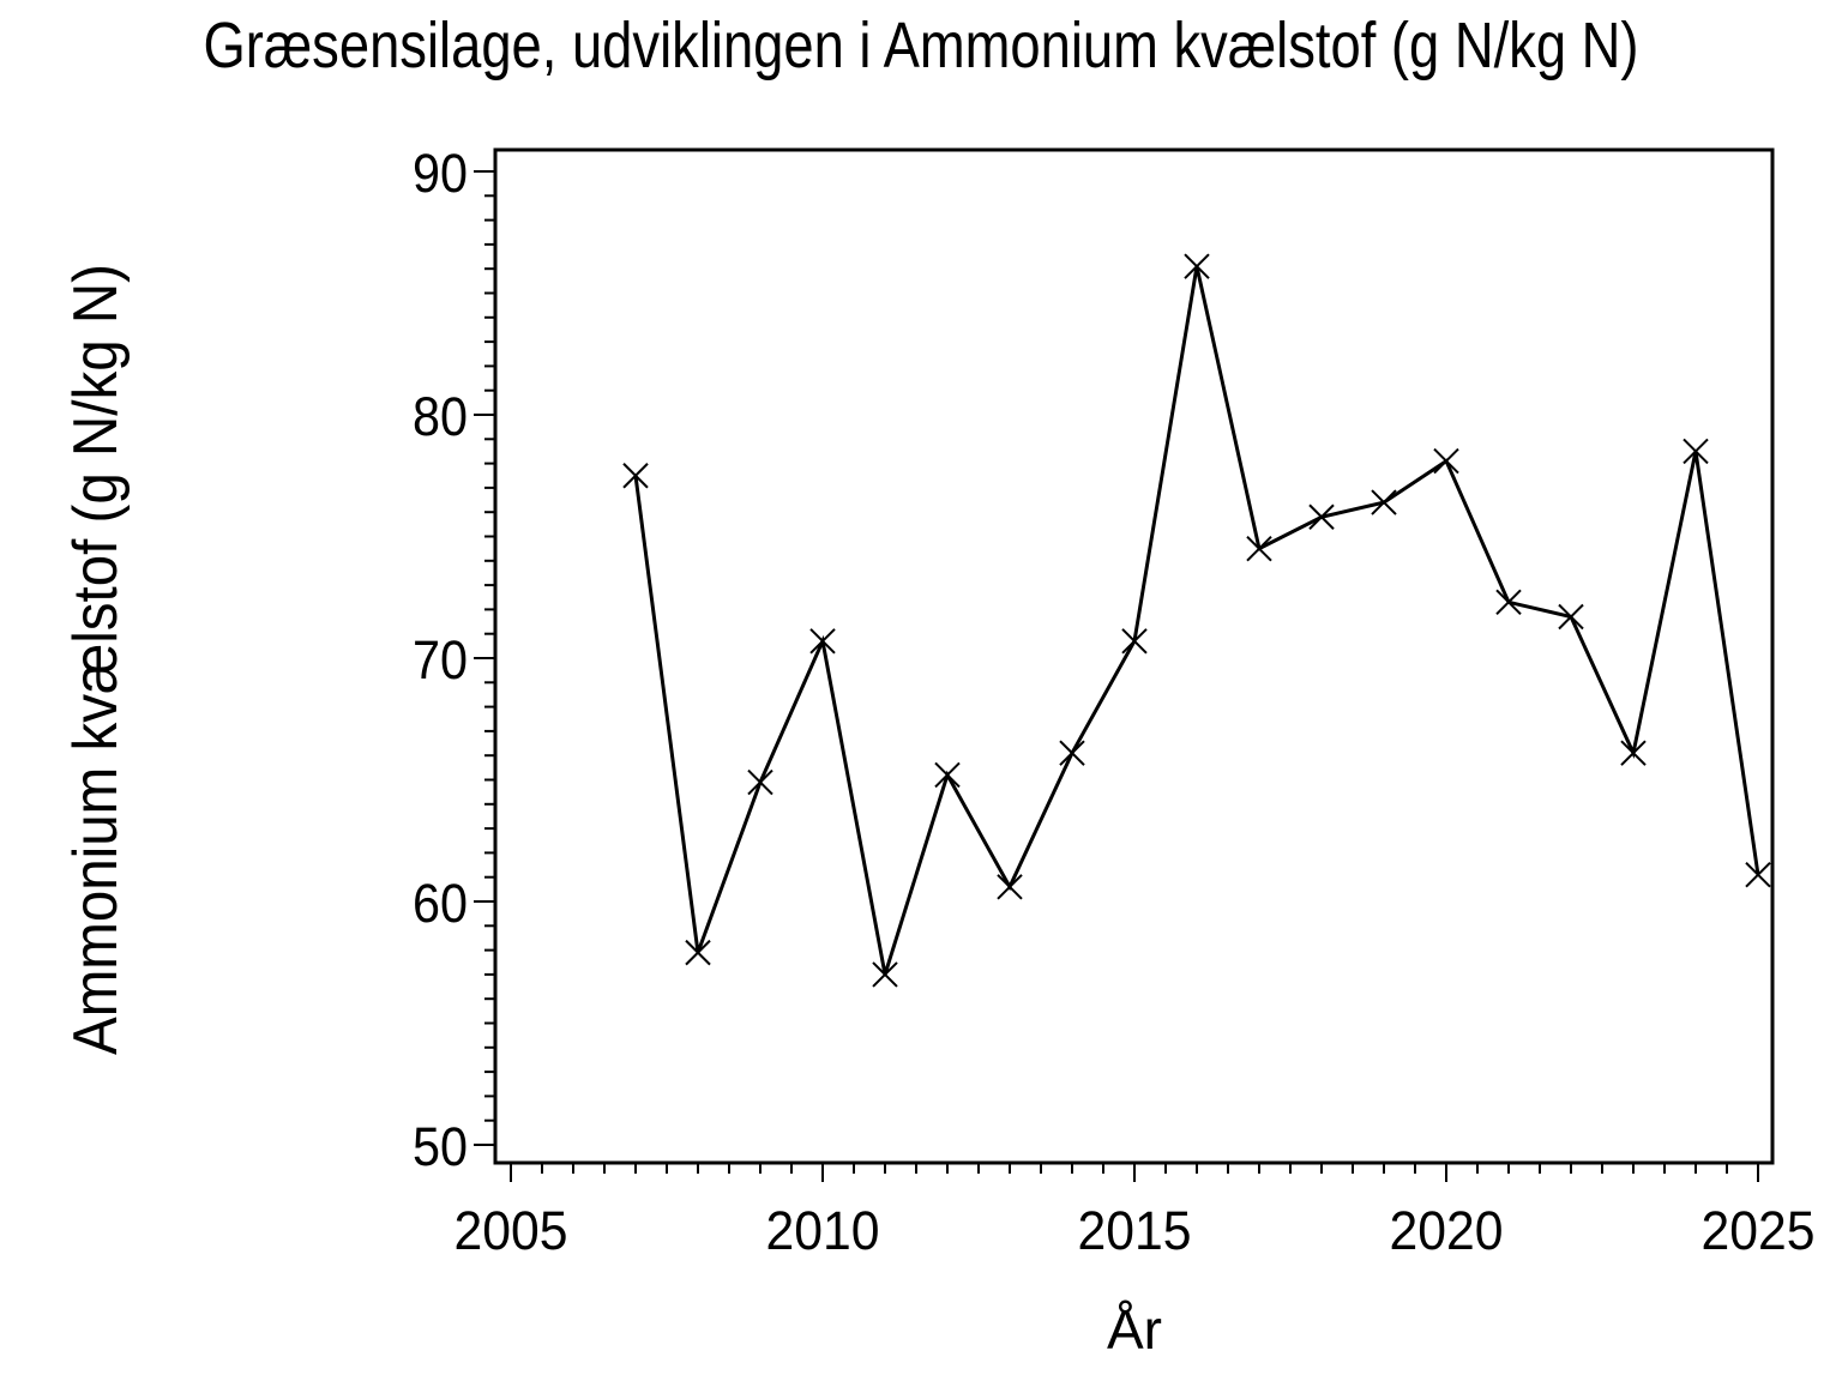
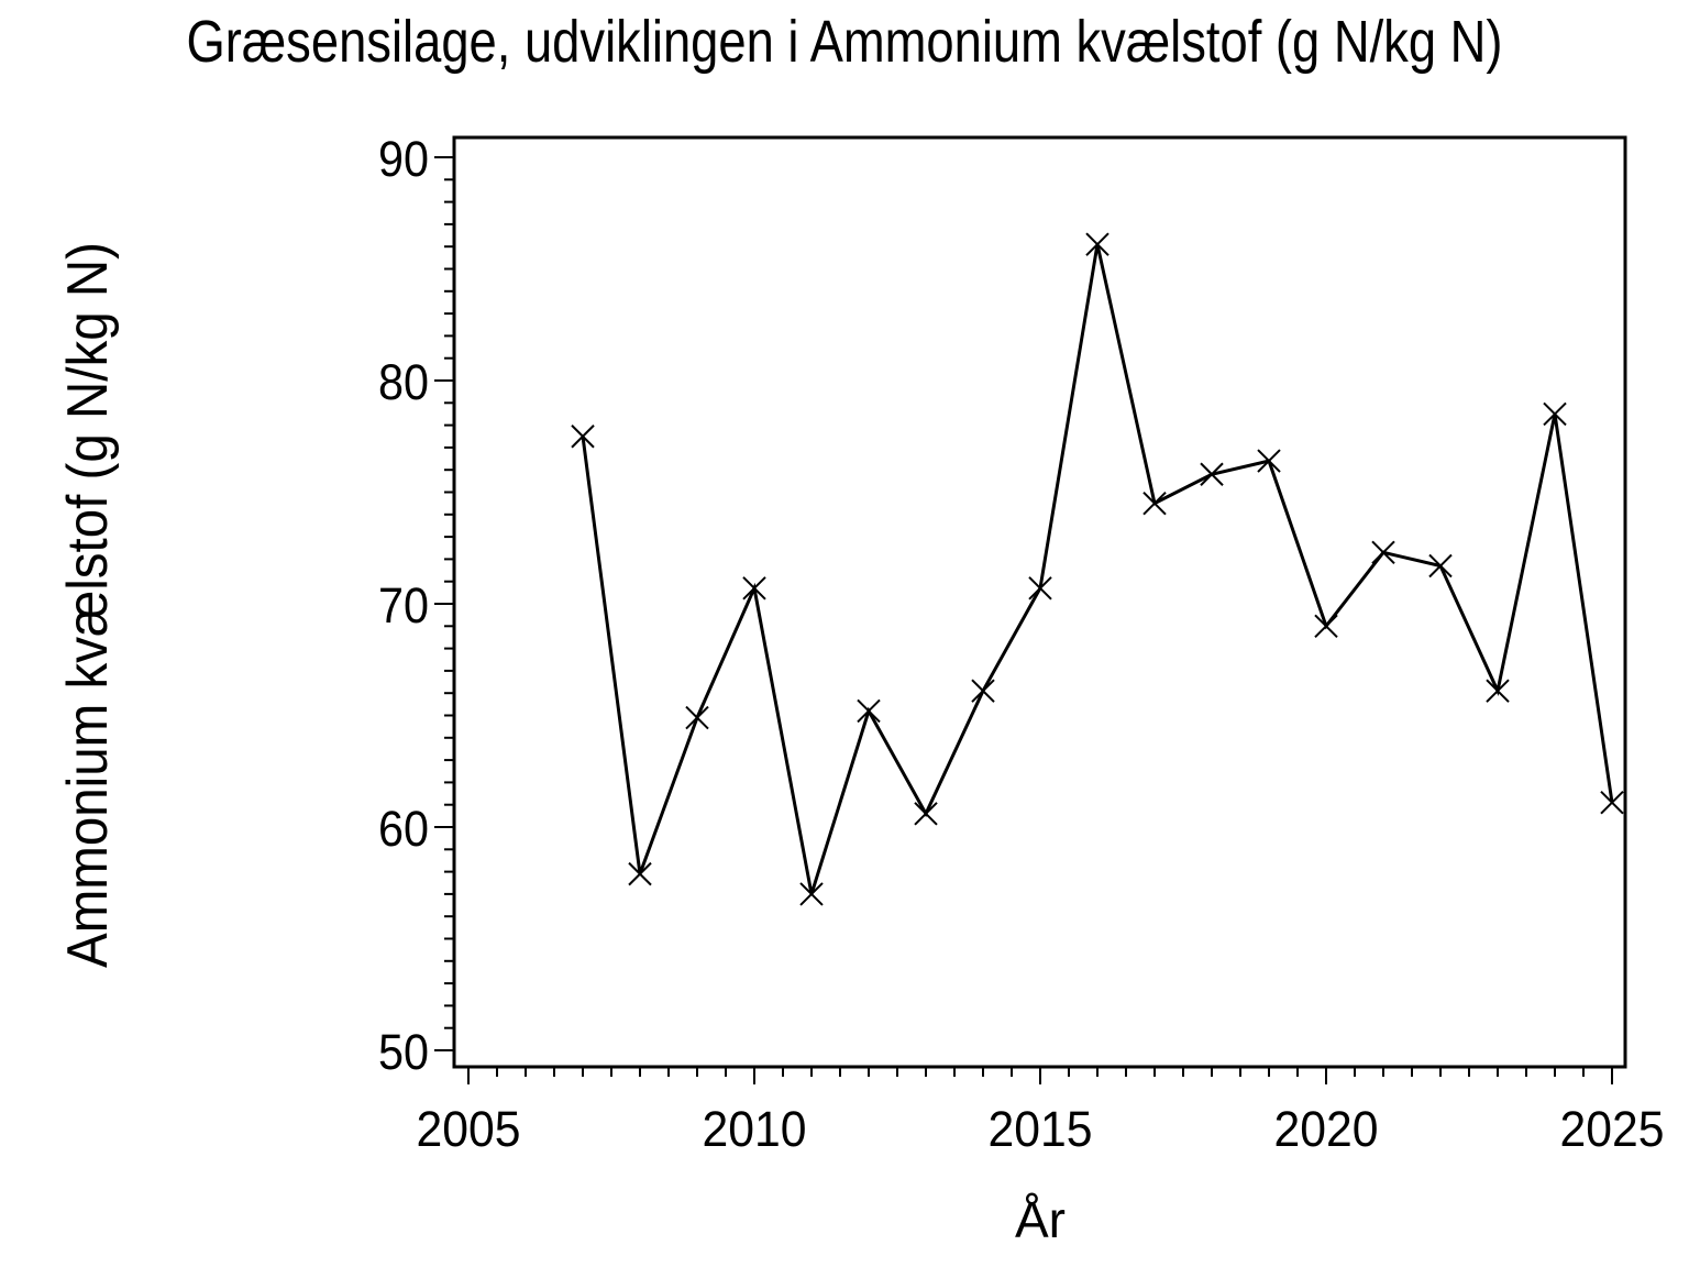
2020: 78.1 -> 69.0
